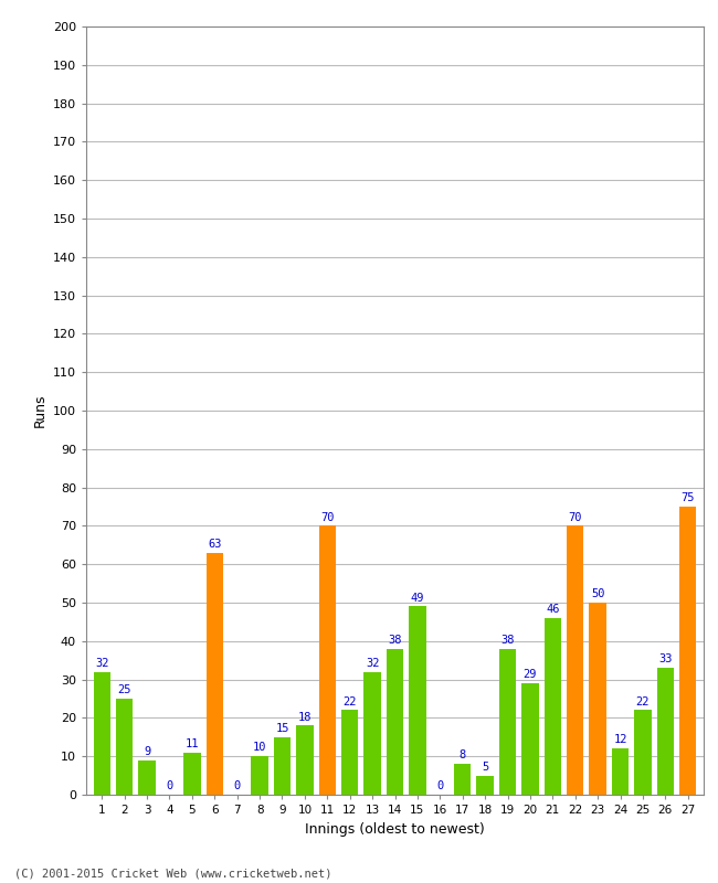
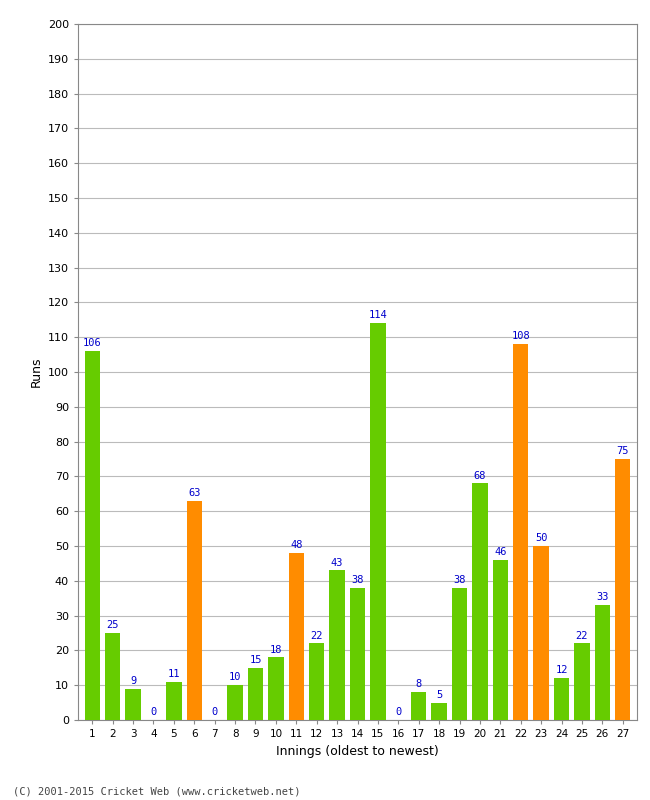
1: 32 -> 106
11: 70 -> 48
13: 32 -> 43
15: 49 -> 114
20: 29 -> 68
22: 70 -> 108
